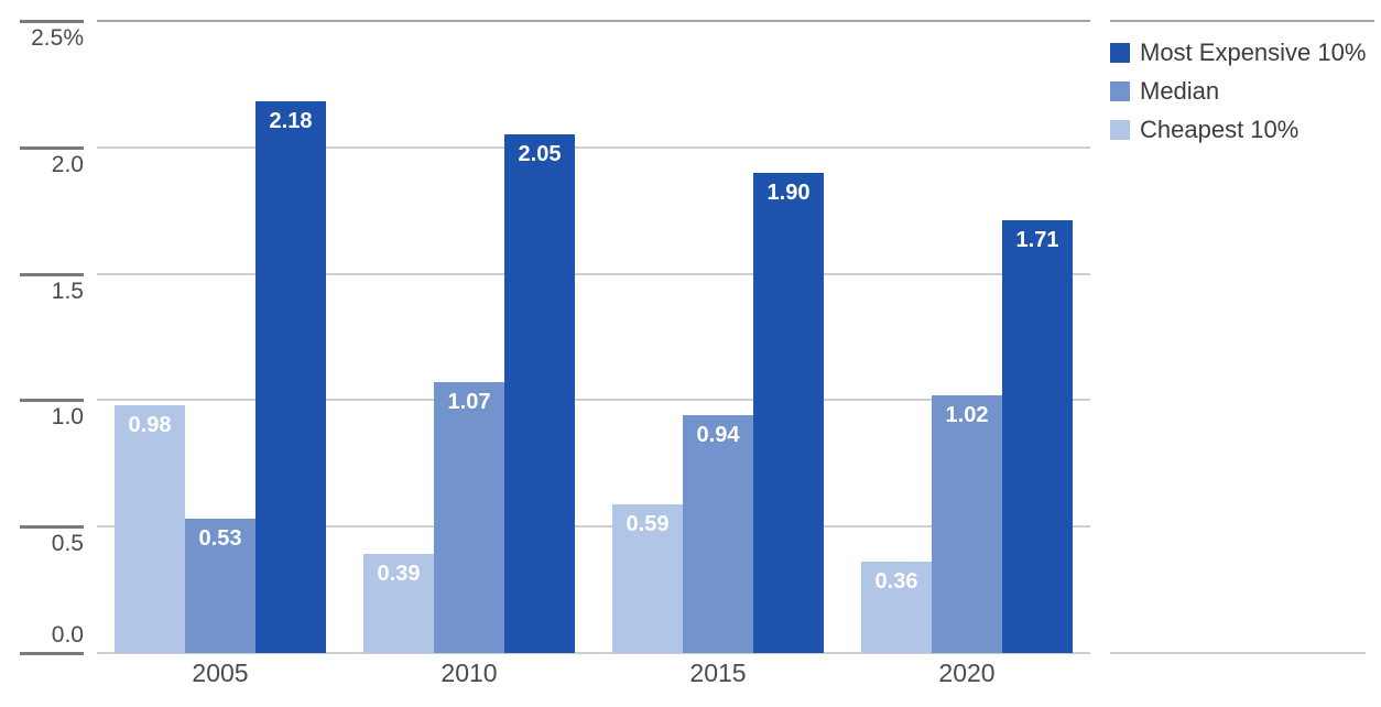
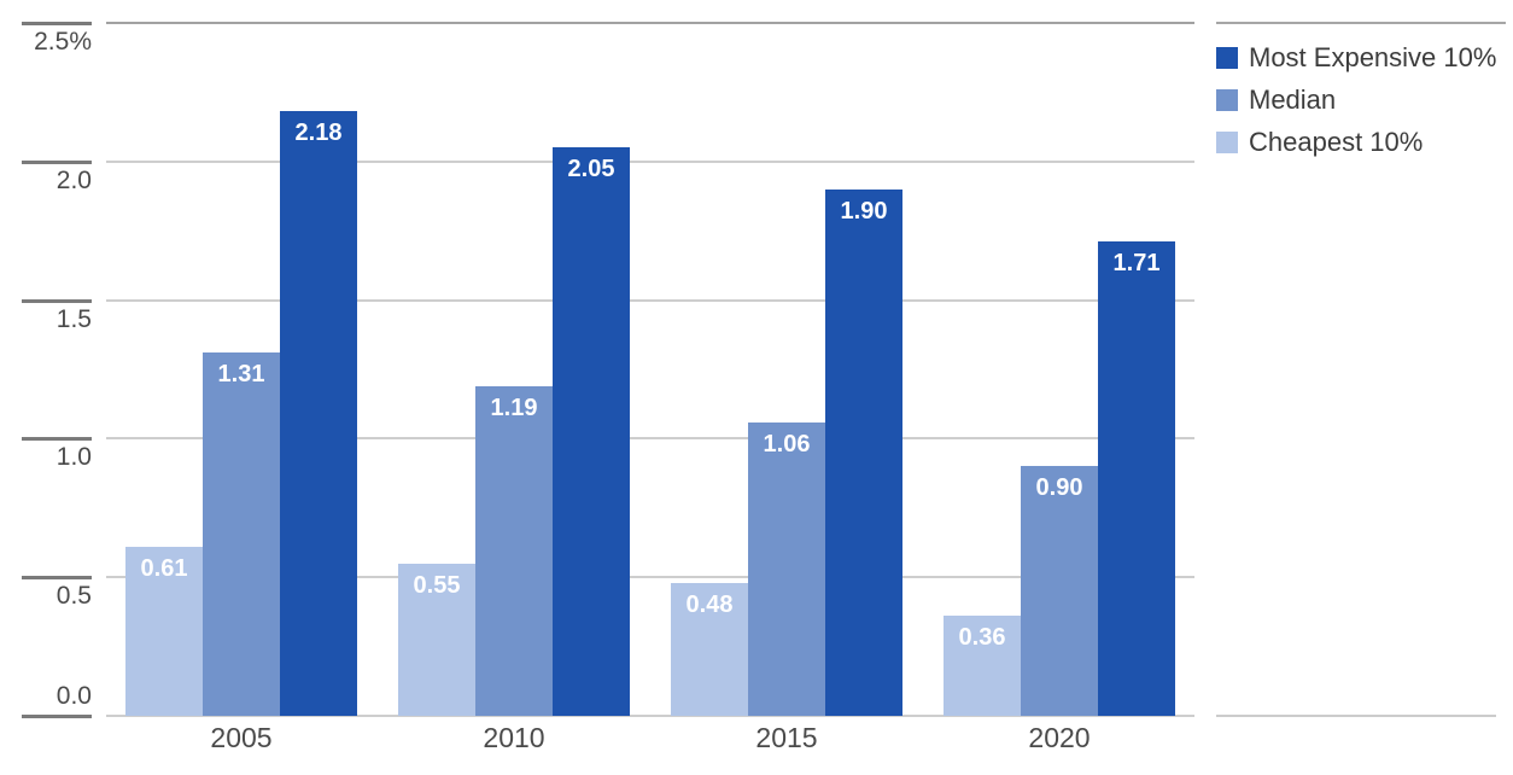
Median/2005: 0.53 -> 1.31
Cheapest 10%/2005: 0.98 -> 0.61
Median/2010: 1.07 -> 1.19
Cheapest 10%/2010: 0.39 -> 0.55
Median/2015: 0.94 -> 1.06
Cheapest 10%/2015: 0.59 -> 0.48
Median/2020: 1.02 -> 0.90
